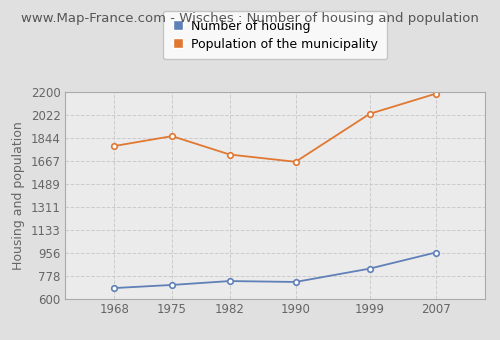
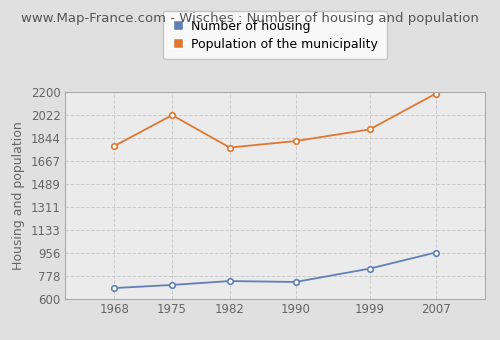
Population of the municipality/1975: 1860 -> 2020
Population of the municipality/1982: 1720 -> 1770
Population of the municipality/1990: 1660 -> 1820
Population of the municipality/1999: 2030 -> 1910
